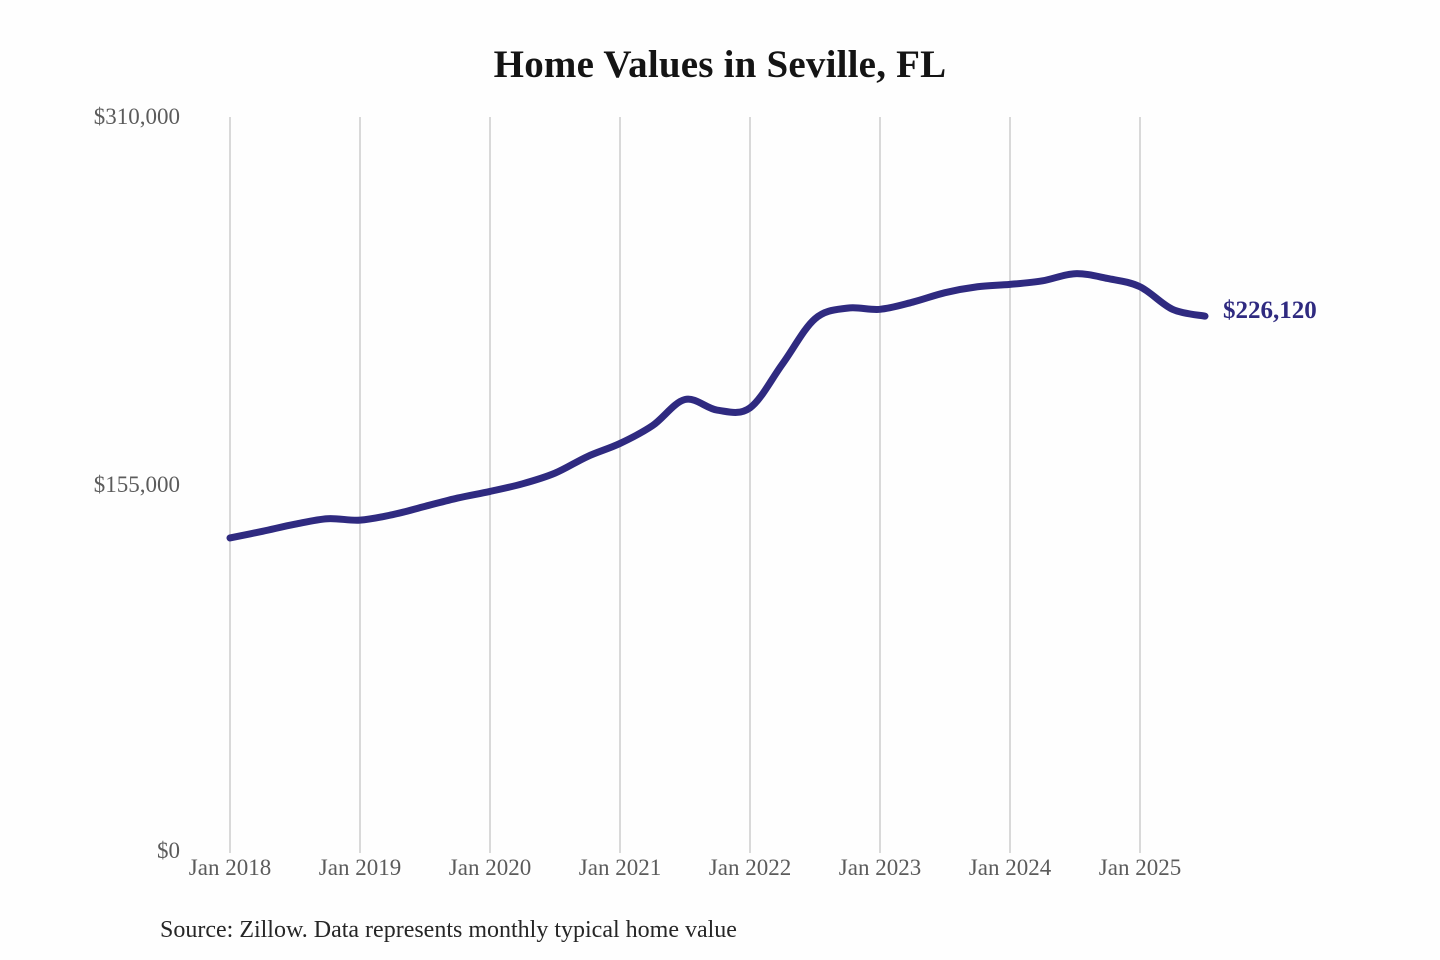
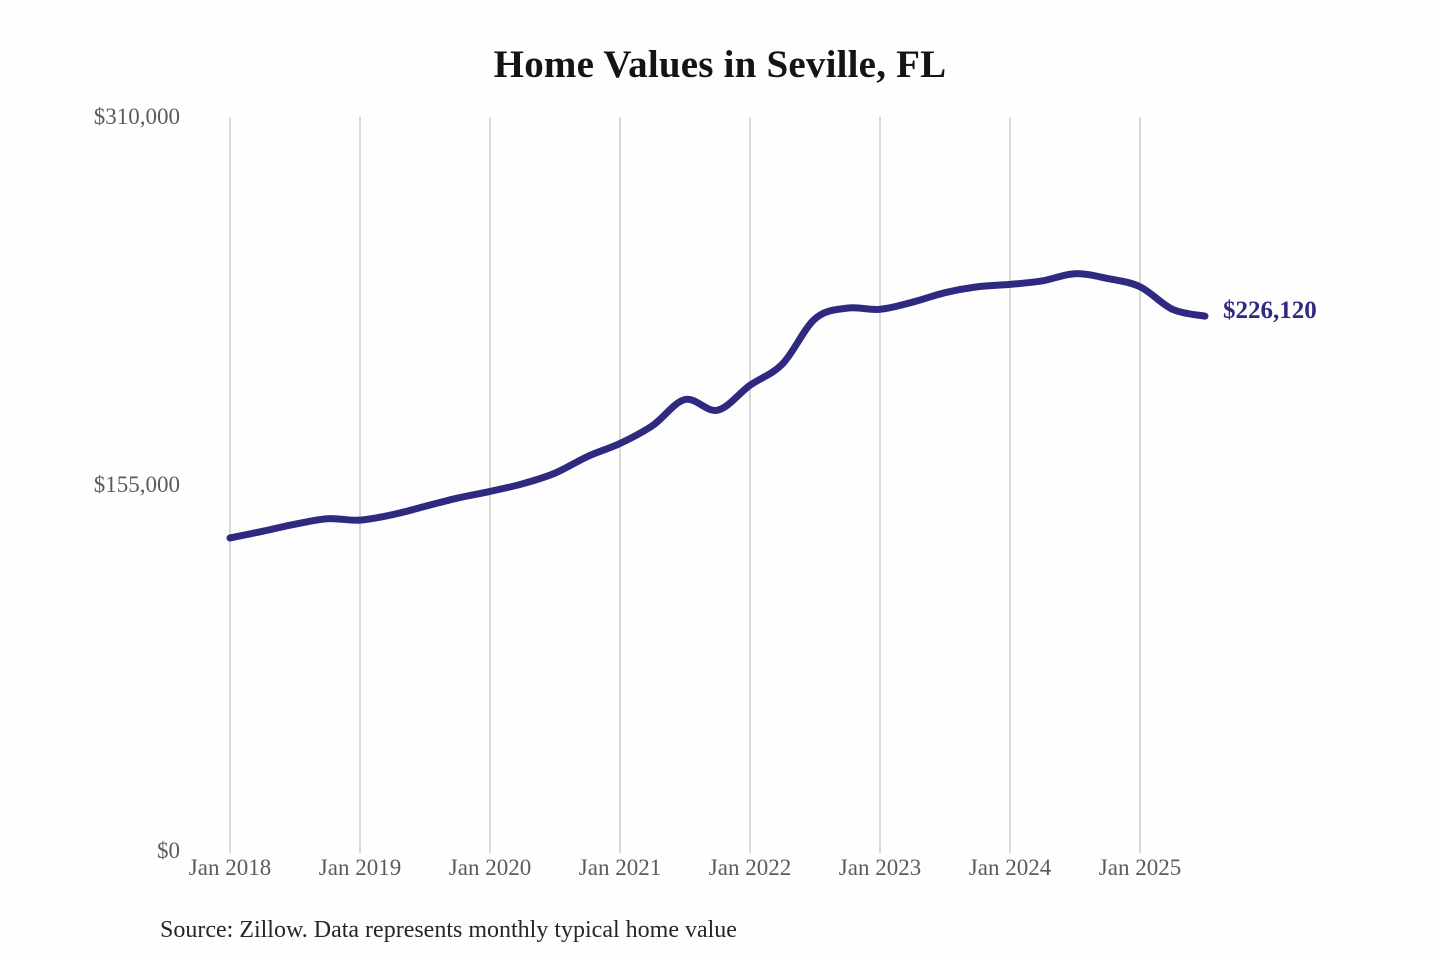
Jan 2022: $188000 -> $197000
